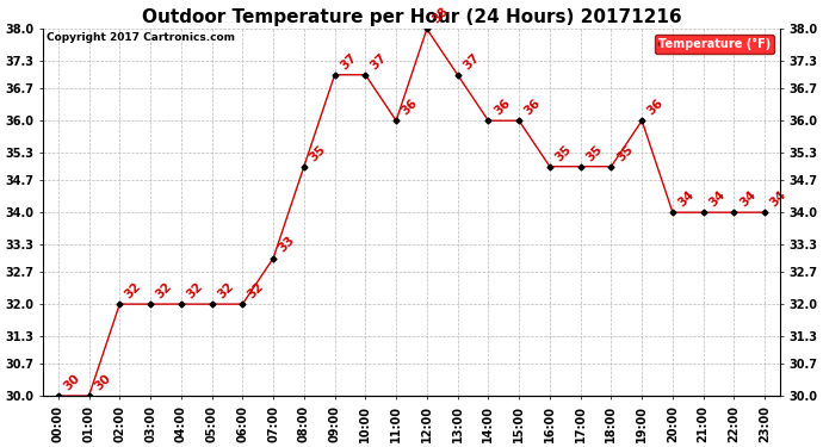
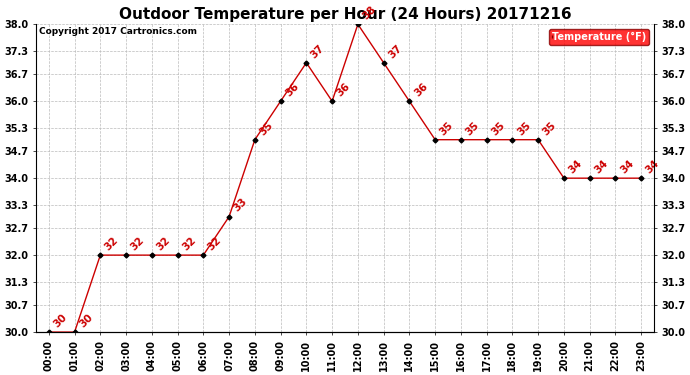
09:00: 37 -> 36
15:00: 36 -> 35
19:00: 36 -> 35
